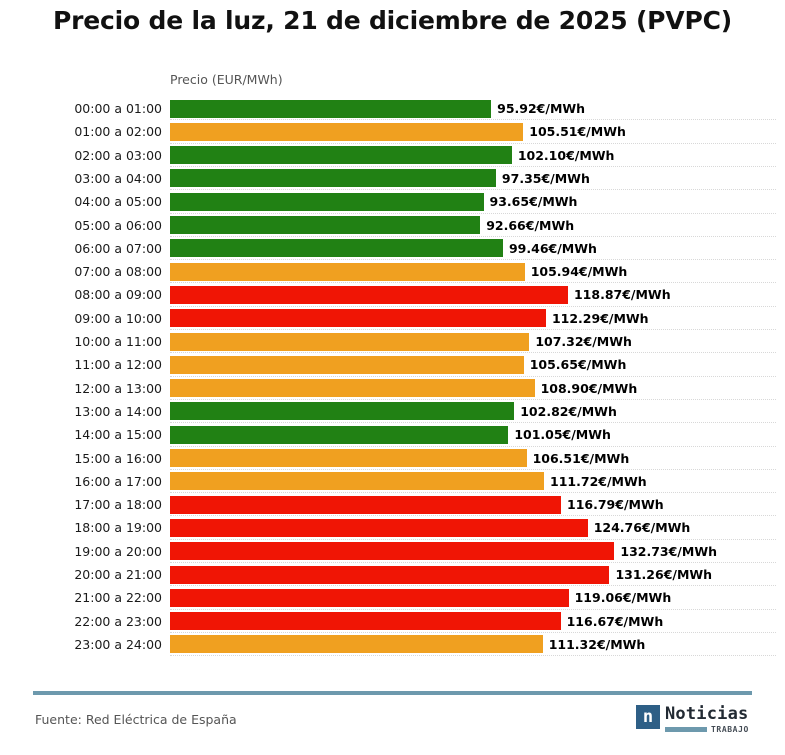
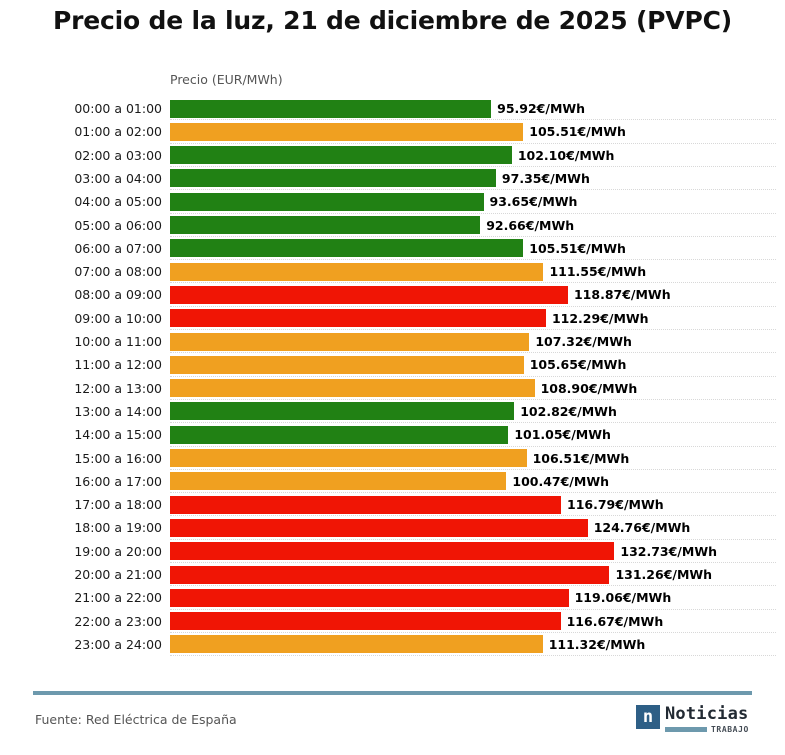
06:00 a 07:00: 99.46 -> 105.51
07:00 a 08:00: 105.94 -> 111.55
16:00 a 17:00: 111.72 -> 100.47
